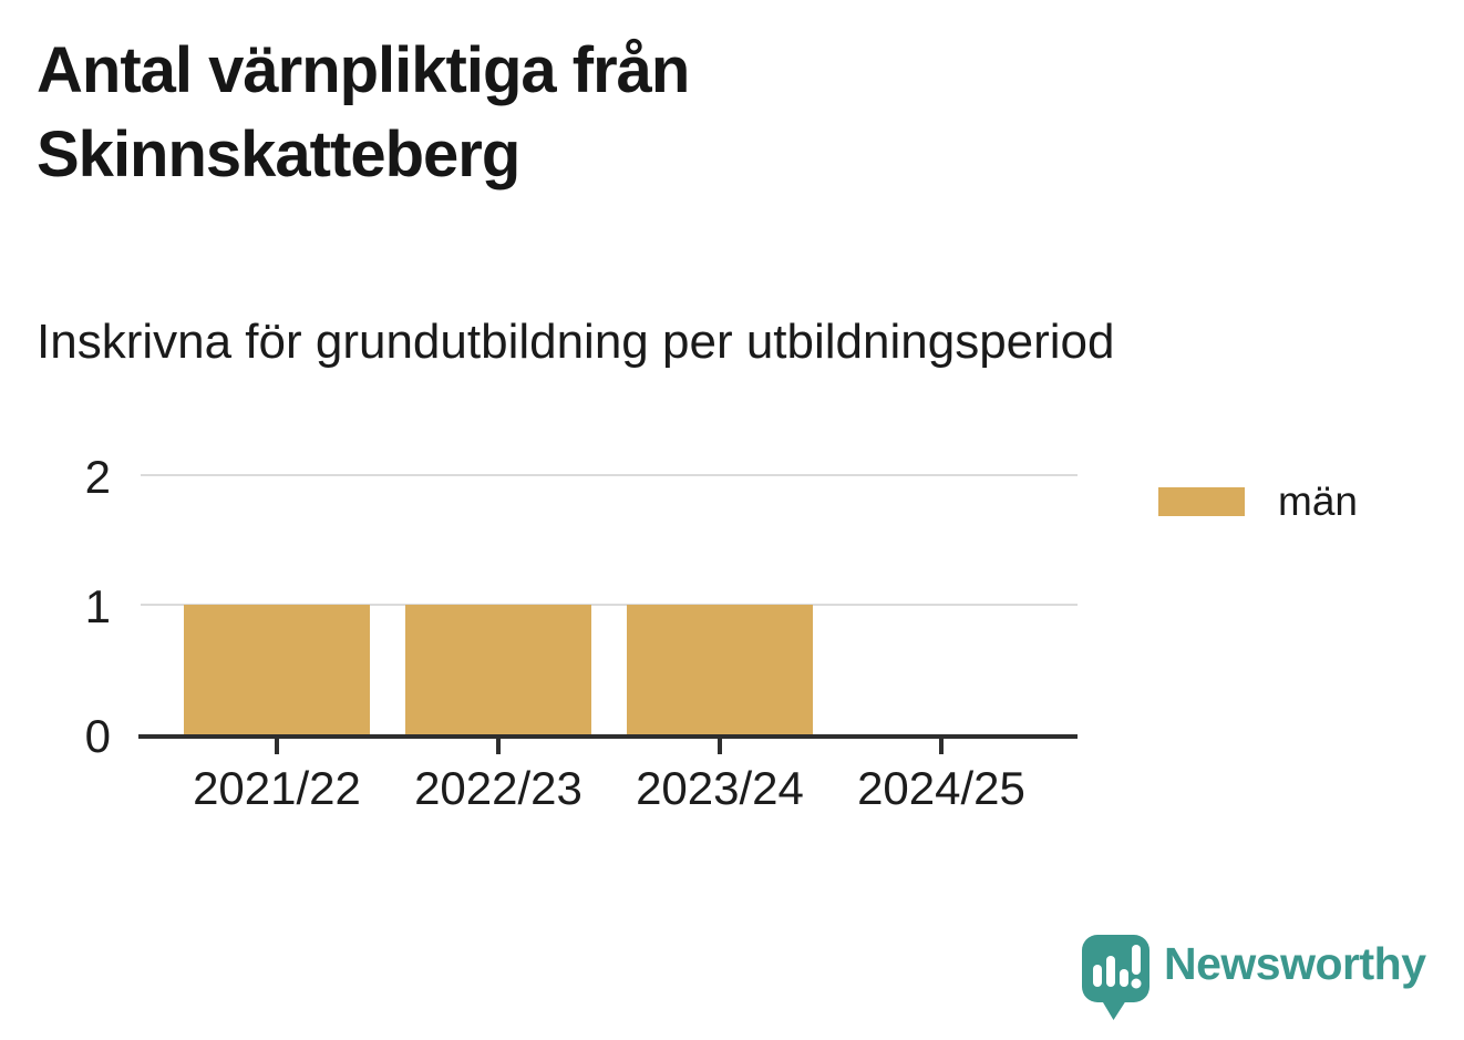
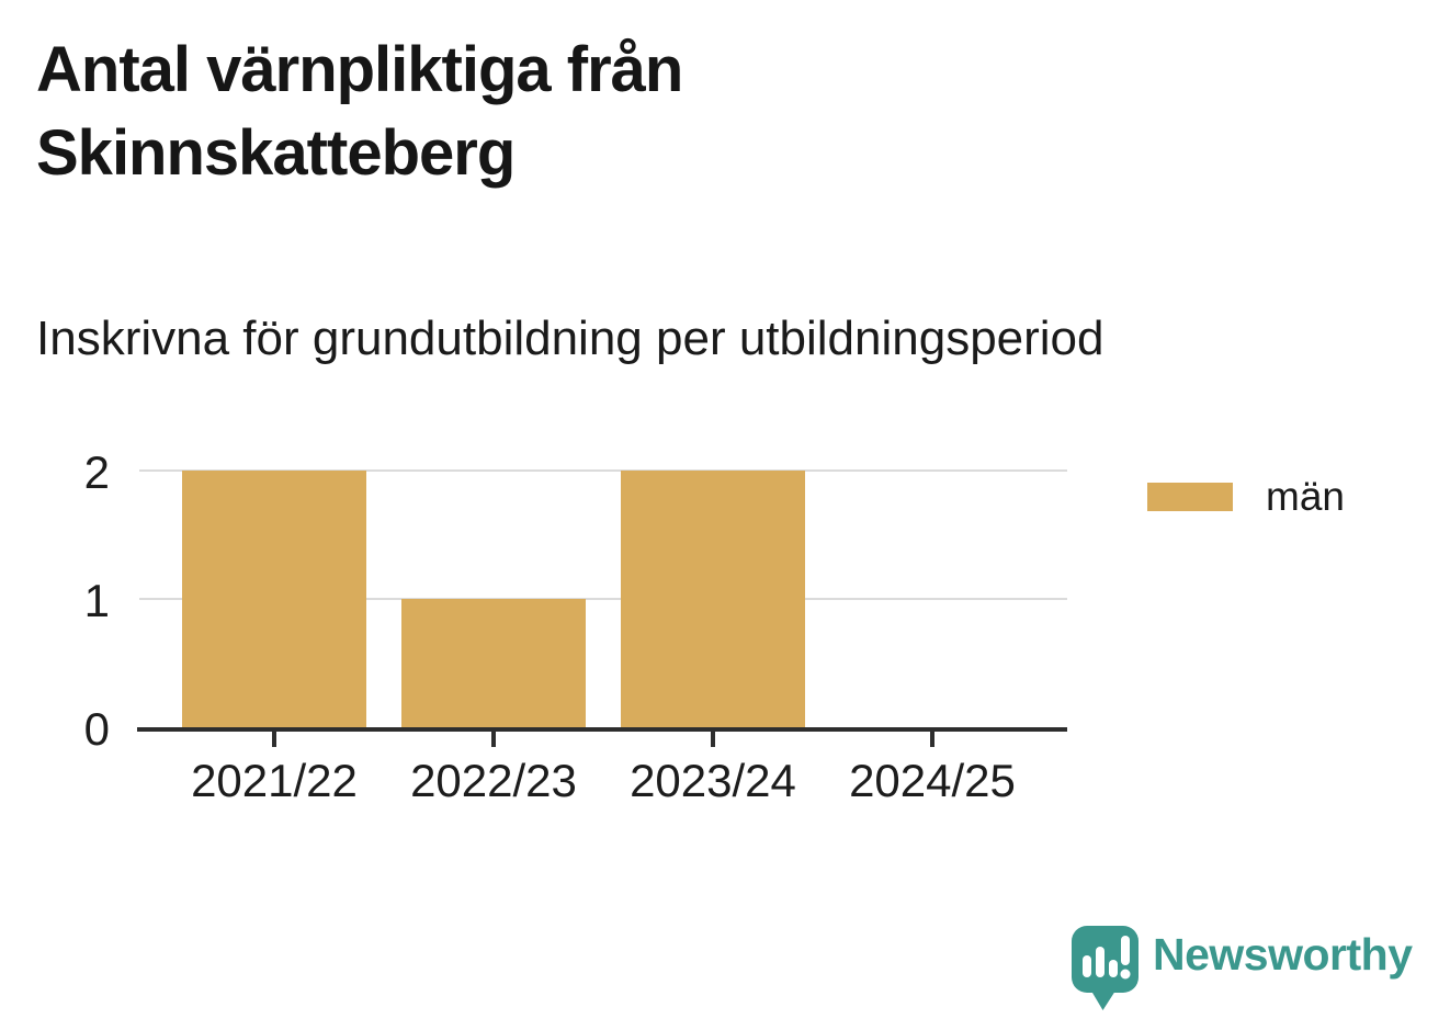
2021/22: 1 -> 2
2023/24: 1 -> 2
